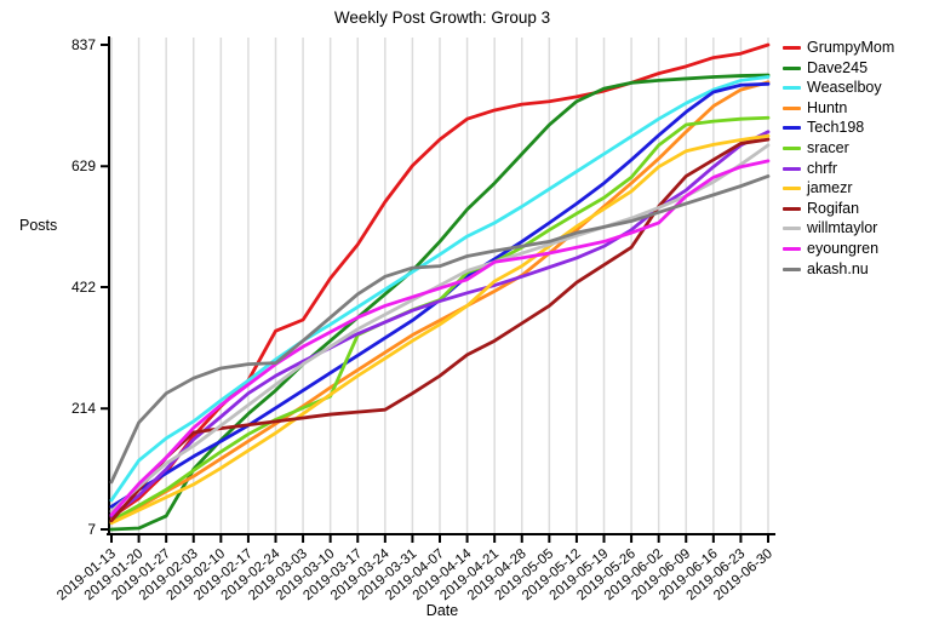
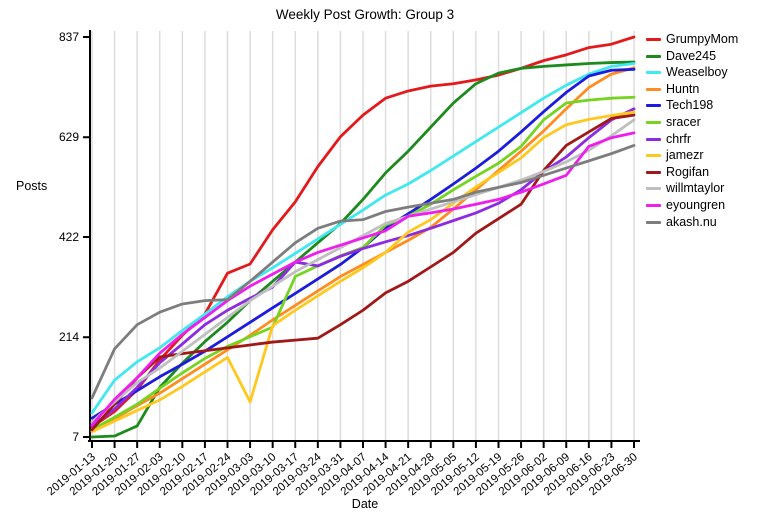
jamezr/2019-03-03: 200 -> 80
chrfr/2019-03-17: 340 -> 370
eyoungren/2019-06-09: 580 -> 550
